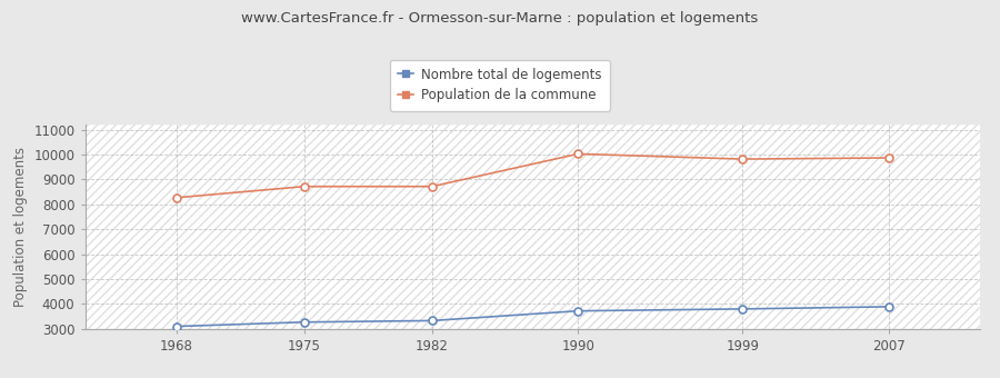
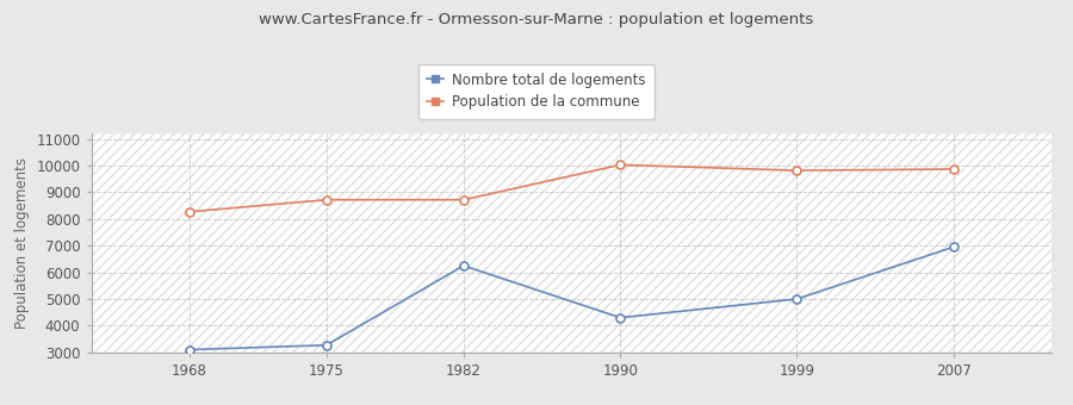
Nombre total de logements/1982: 3330 -> 6250
Nombre total de logements/1990: 3720 -> 4300
Nombre total de logements/1999: 3800 -> 5000
Nombre total de logements/2007: 3890 -> 6950
